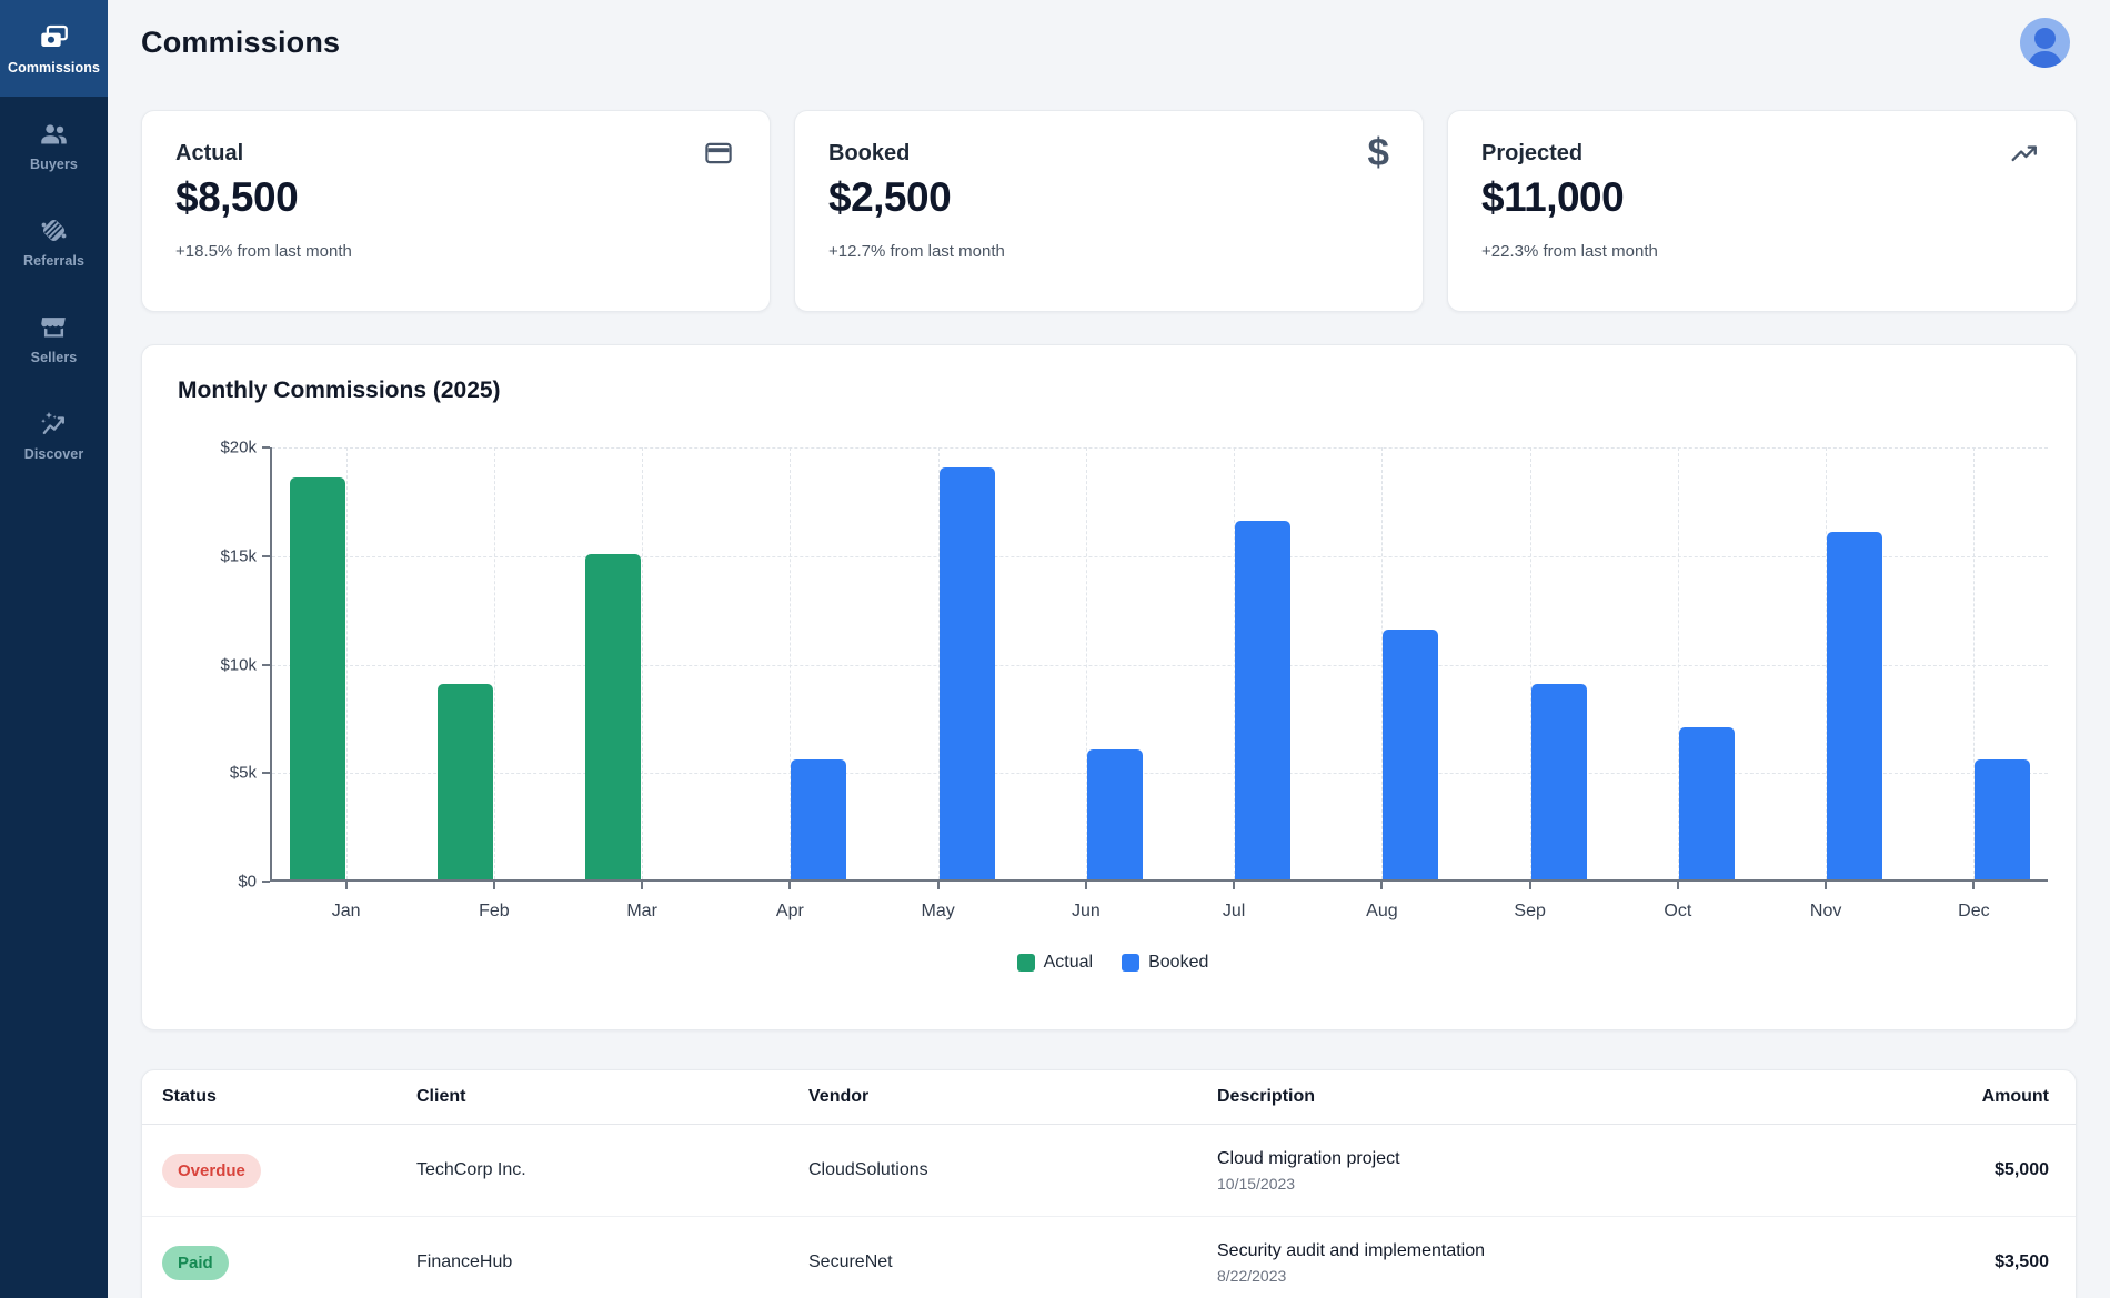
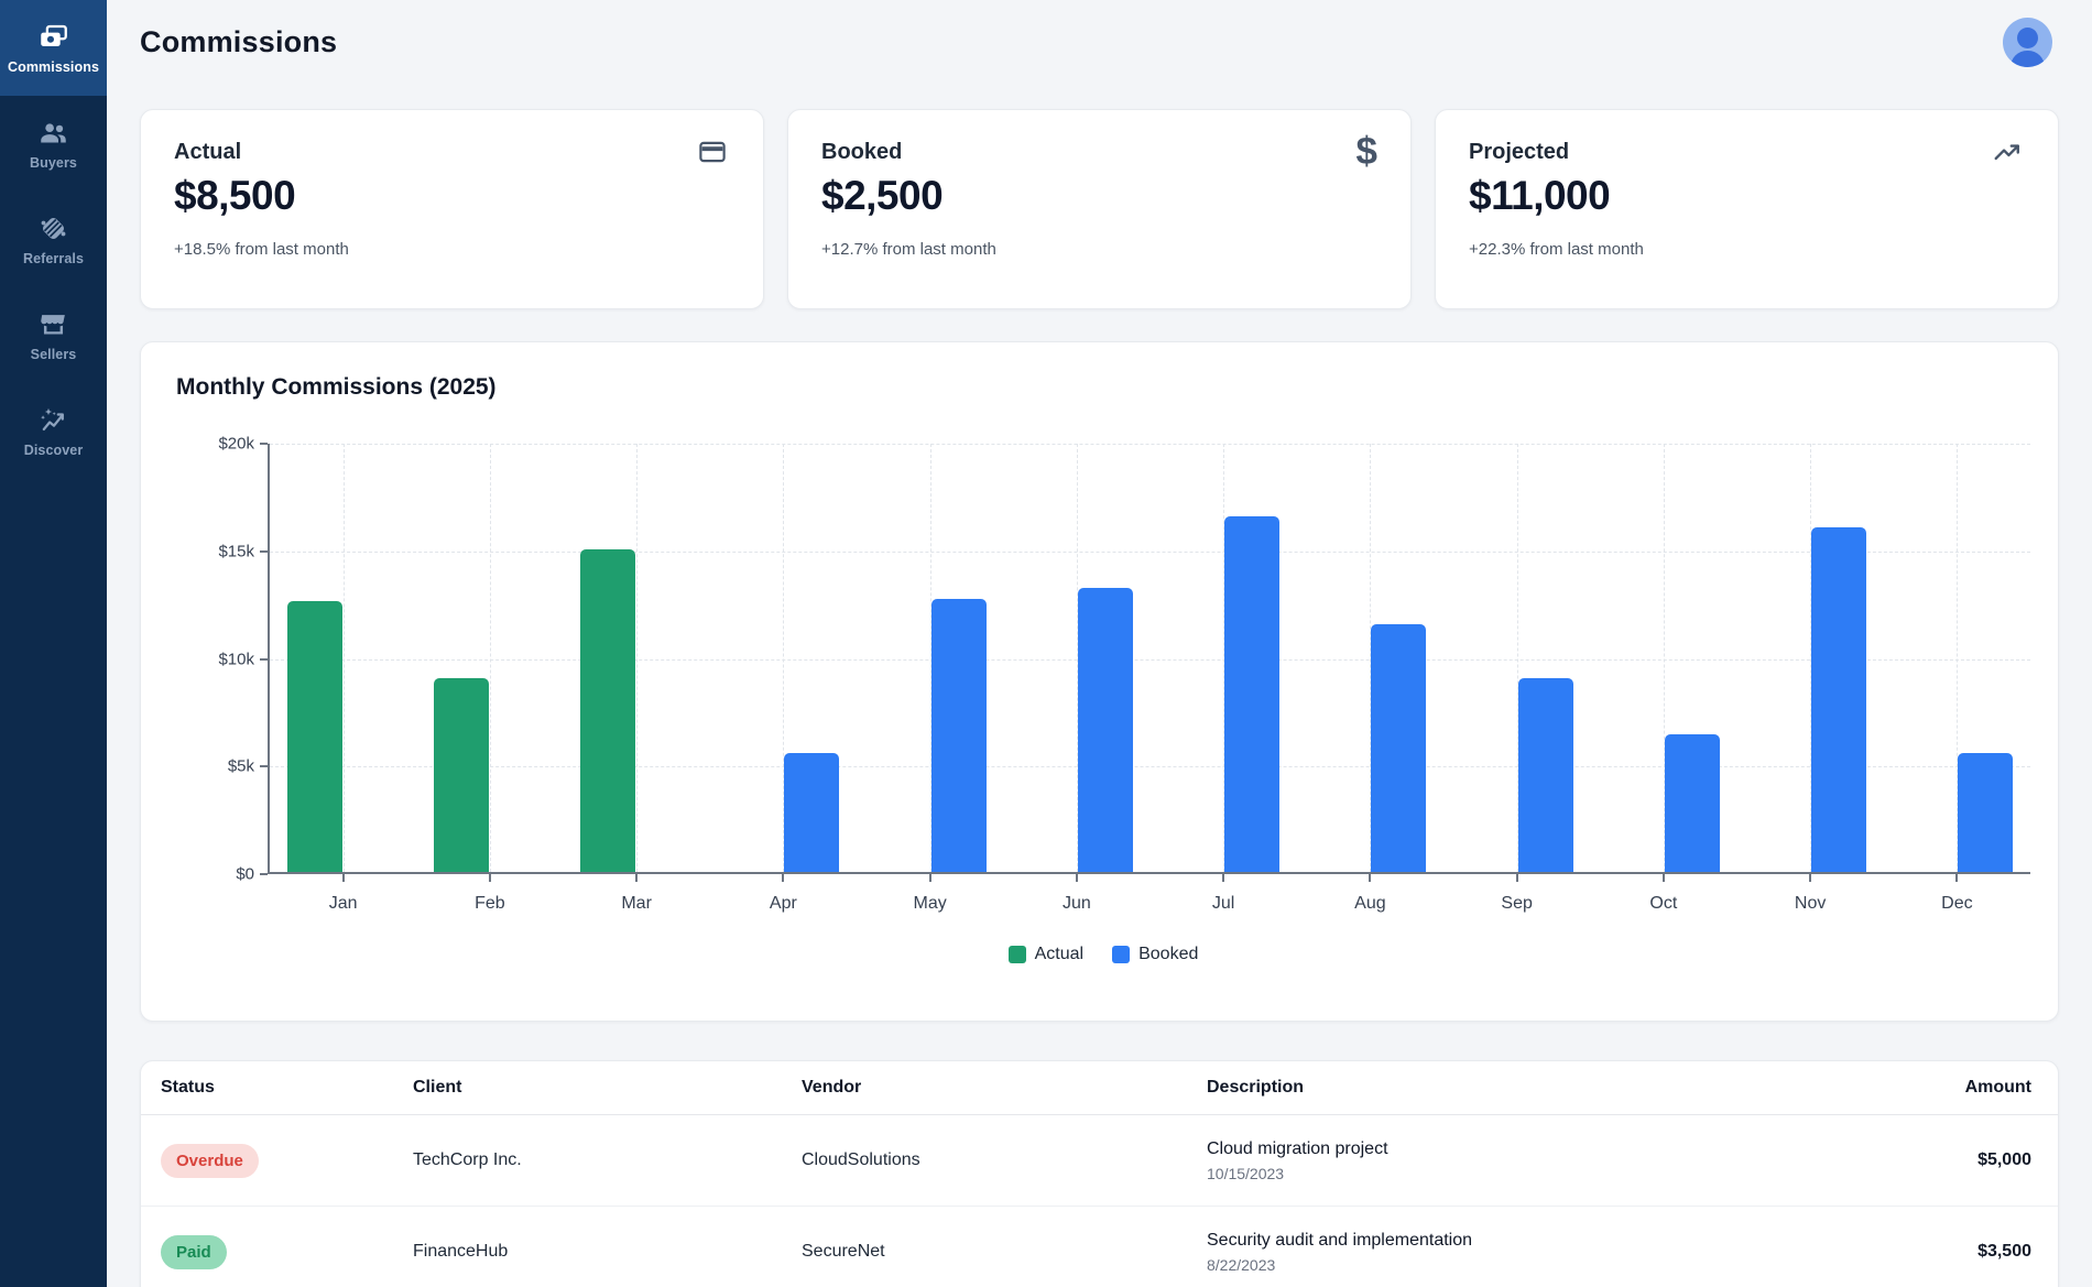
Actual/Jan: $18.5k -> $12.6k
Booked/May: $19.0k -> $12.7k
Booked/Jun: $6.0k -> $13.2k
Booked/Oct: $7.0k -> $6.4k
